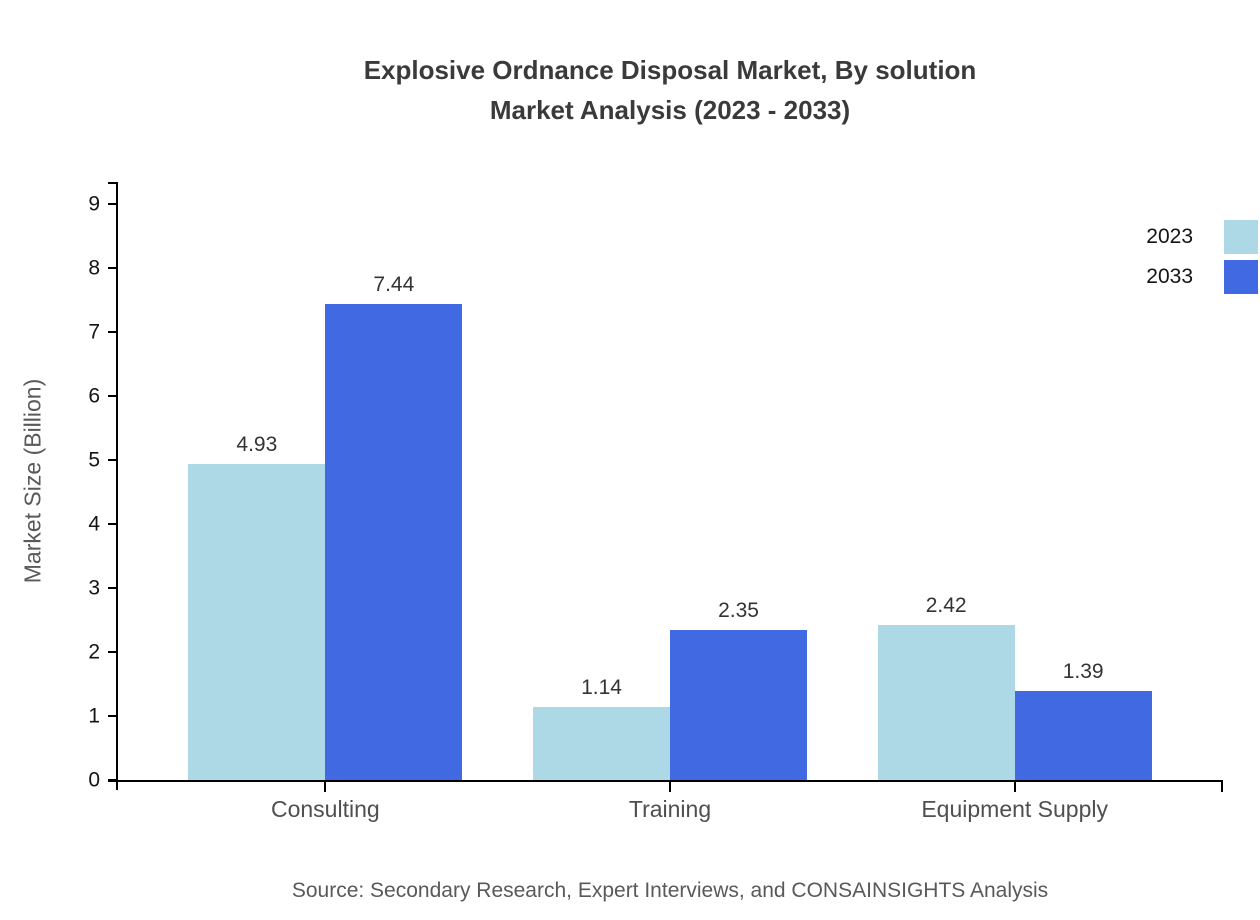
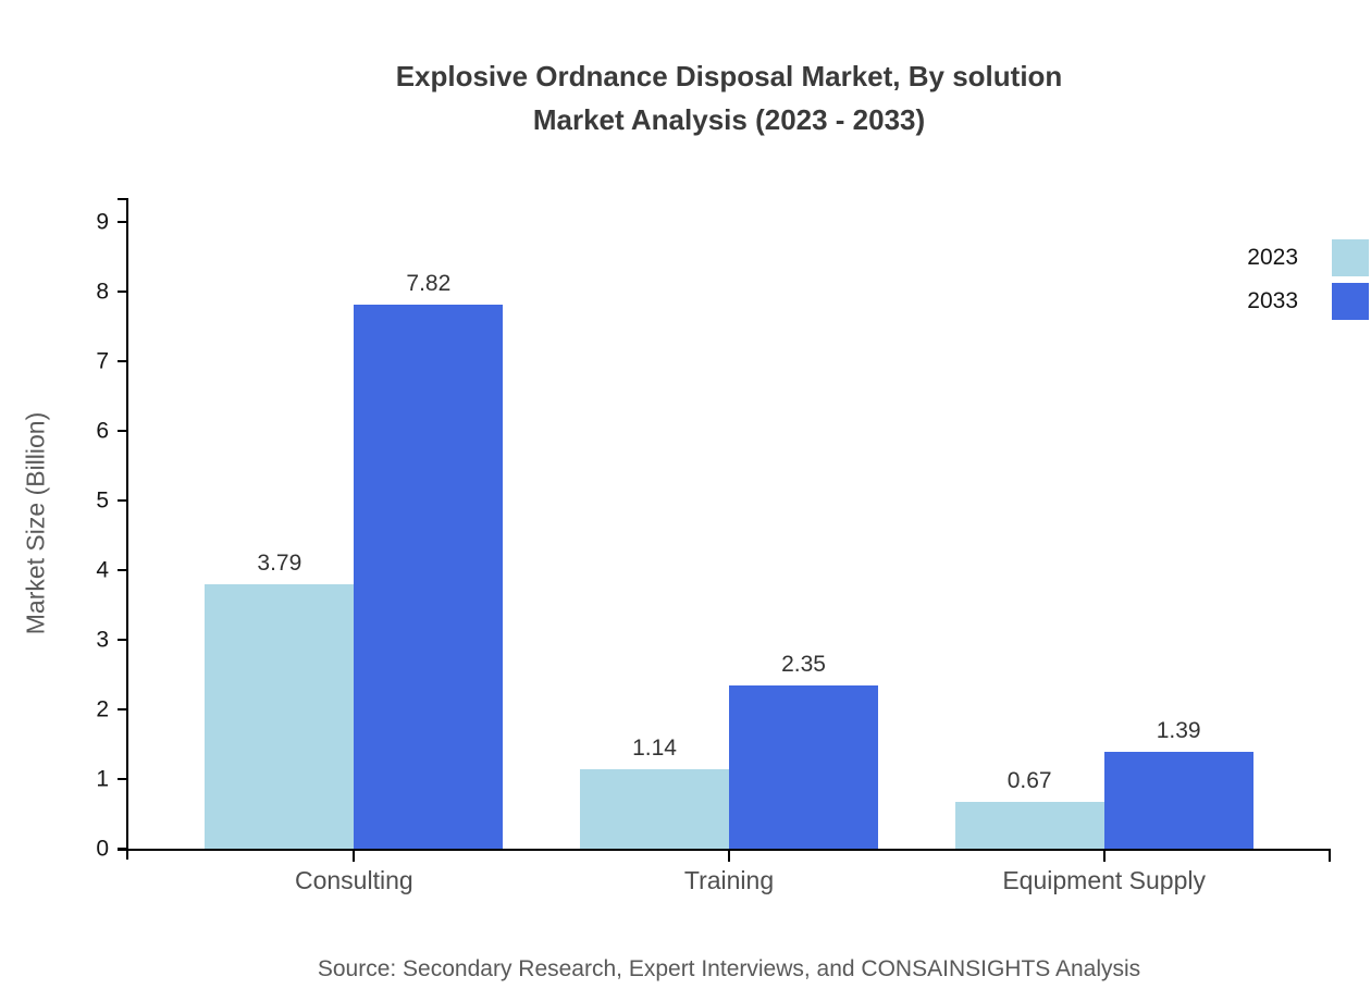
2023/Consulting: 4.93 -> 3.79
2033/Consulting: 7.44 -> 7.82
2023/Equipment Supply: 2.42 -> 0.67
